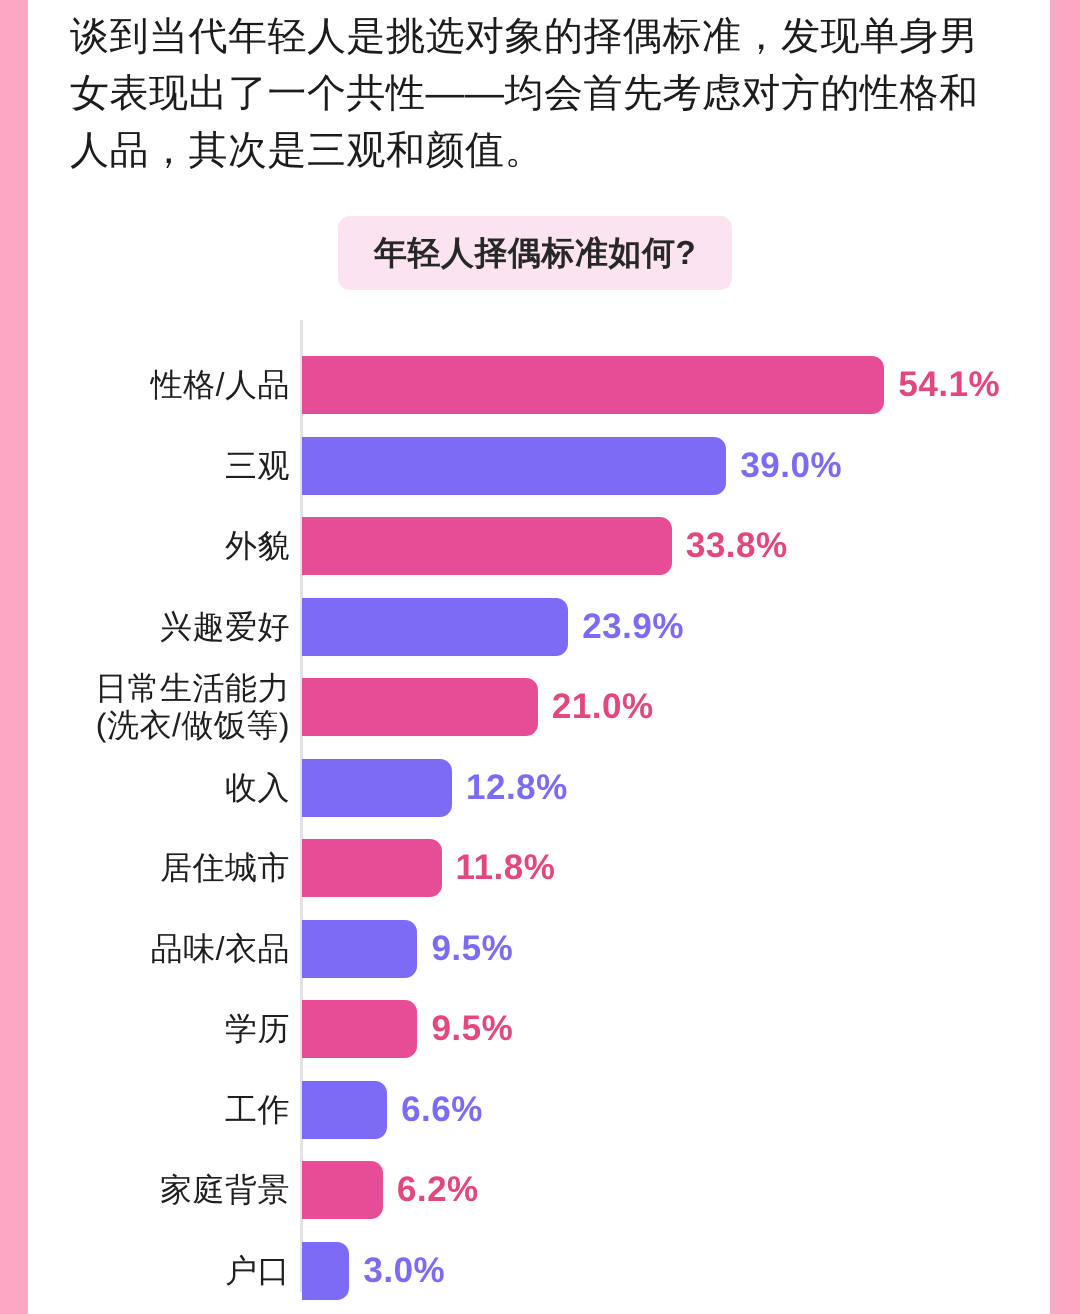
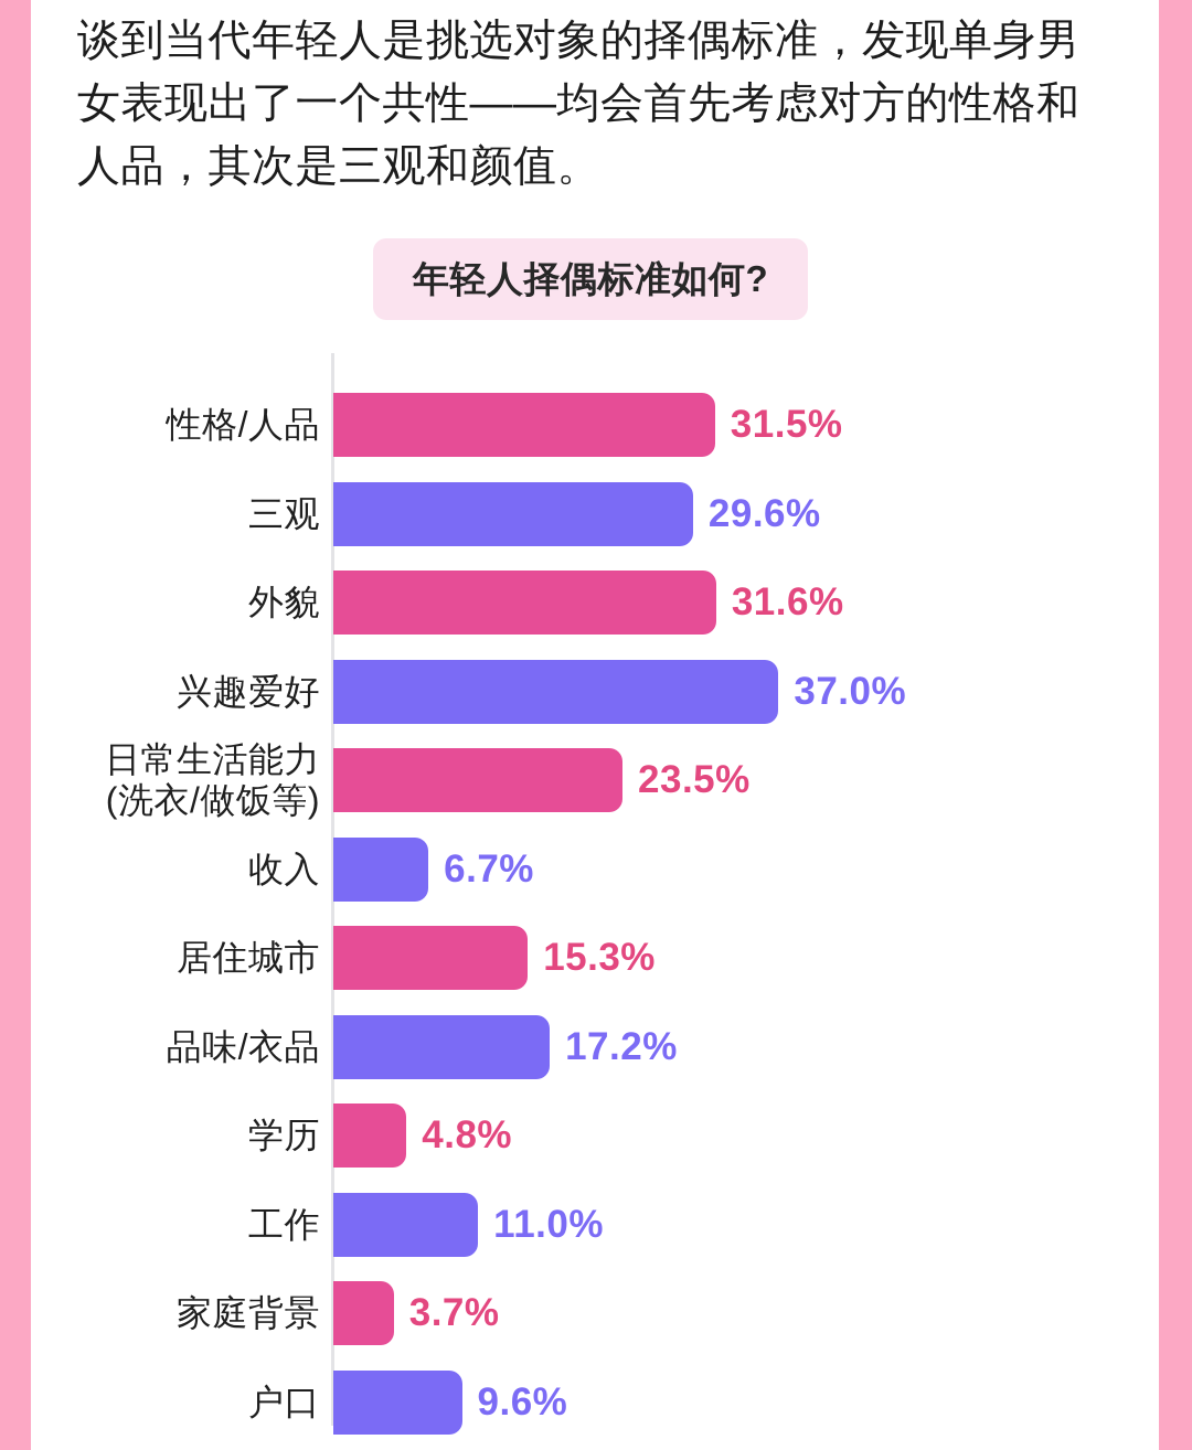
性格/人品: 54.1% -> 31.5%
三观: 39.0% -> 29.6%
外貌: 33.8% -> 31.6%
兴趣爱好: 23.9% -> 37.0%
日常生活能力 (洗衣/做饭等): 21.0% -> 23.5%
收入: 12.8% -> 6.7%
居住城市: 11.8% -> 15.3%
品味/衣品: 9.5% -> 17.2%
学历: 9.5% -> 4.8%
工作: 6.6% -> 11.0%
家庭背景: 6.2% -> 3.7%
户口: 3.0% -> 9.6%
